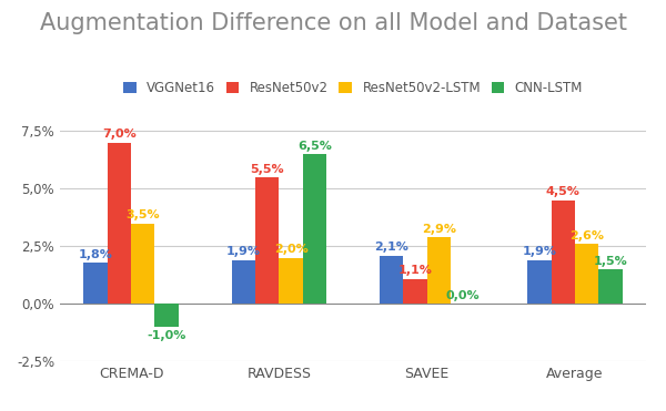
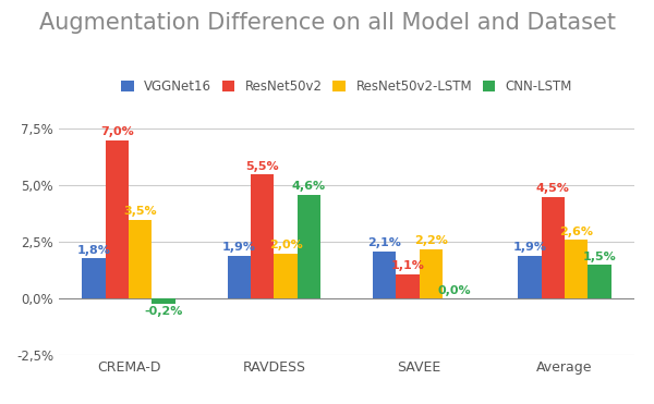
CNN-LSTM/CREMA-D: -1,0% -> -0,2%
CNN-LSTM/RAVDESS: 6,5% -> 4,6%
ResNet50v2-LSTM/SAVEE: 2,9% -> 2,2%
